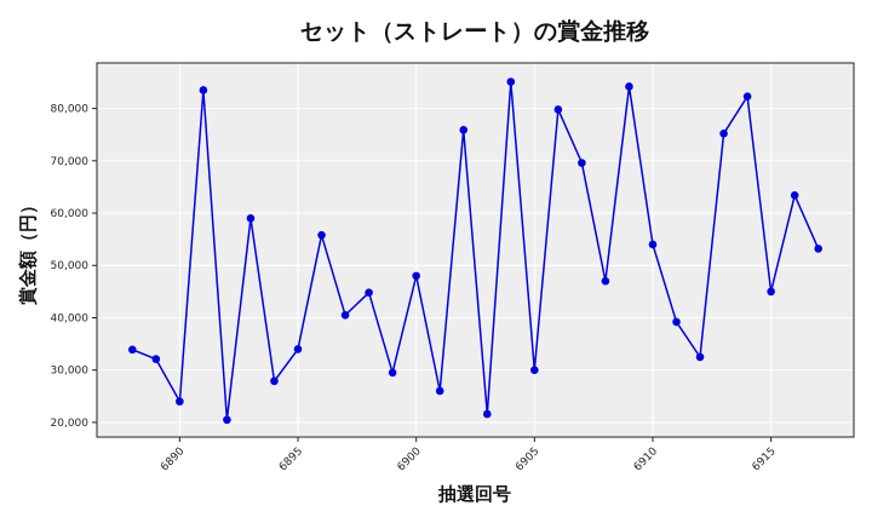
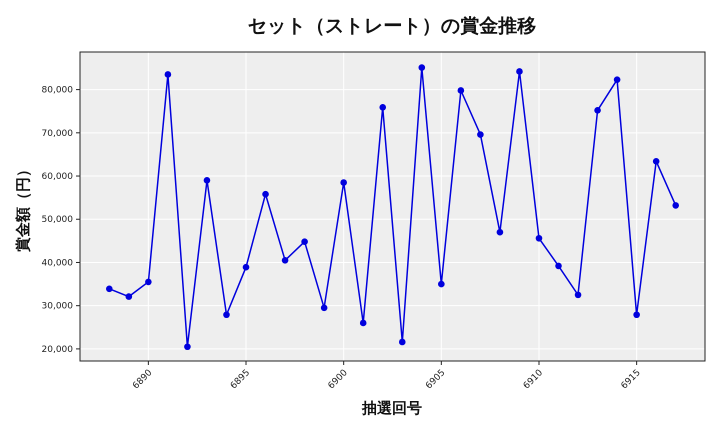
6890: 24000 -> 36000
6895: 34000 -> 39000
6900: 48000 -> 58000
6905: 30000 -> 35000
6910: 54000 -> 46000
6915: 45000 -> 28000
